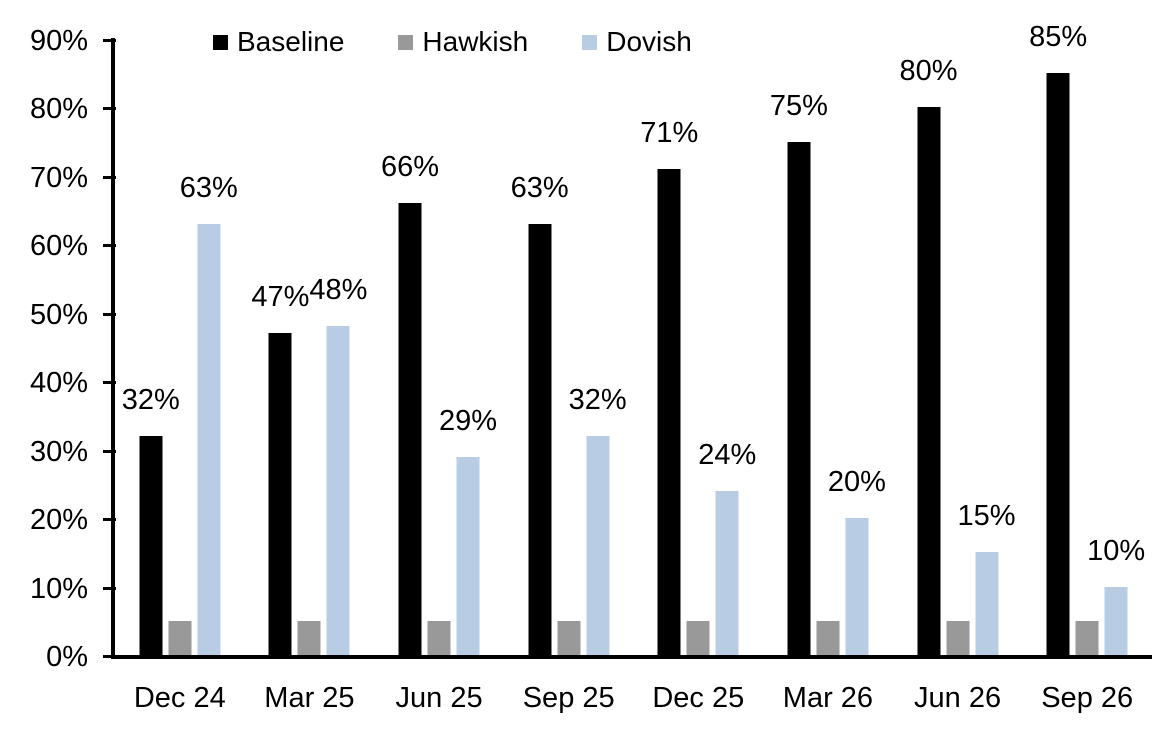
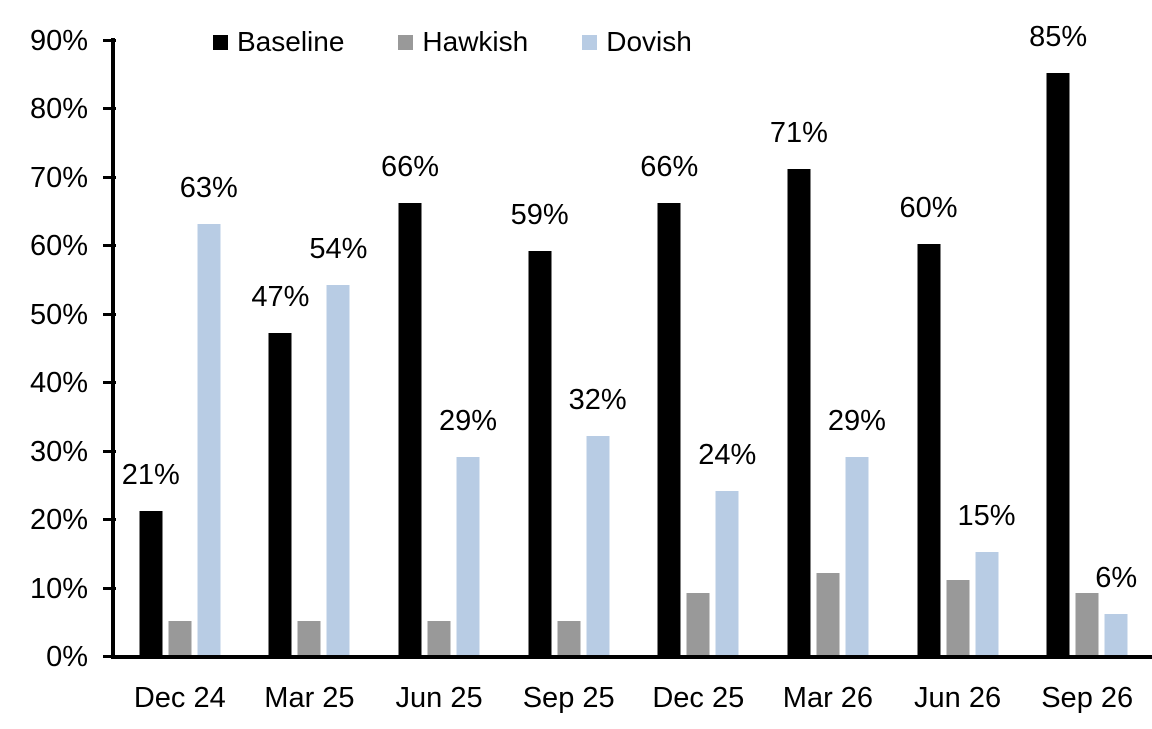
Baseline/Dec 24: 32% -> 21%
Dovish/Mar 25: 48% -> 54%
Baseline/Sep 25: 63% -> 59%
Baseline/Dec 25: 71% -> 66%
Hawkish/Dec 25: 5% -> 9%
Baseline/Mar 26: 75% -> 71%
Hawkish/Mar 26: 5% -> 12%
Dovish/Mar 26: 20% -> 29%
Baseline/Jun 26: 80% -> 60%
Hawkish/Jun 26: 5% -> 11%
Hawkish/Sep 26: 5% -> 9%
Dovish/Sep 26: 10% -> 6%
